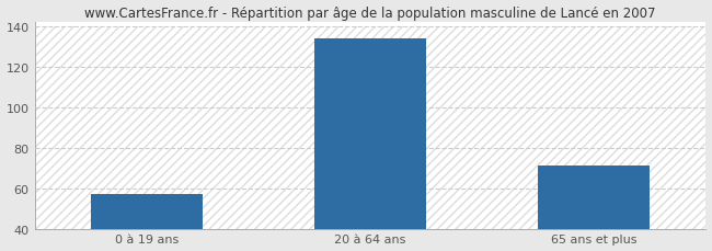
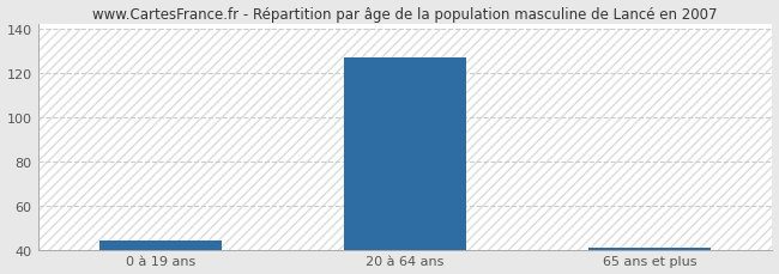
0 à 19 ans: 57 -> 44
20 à 64 ans: 134 -> 127
65 ans et plus: 71 -> 41
